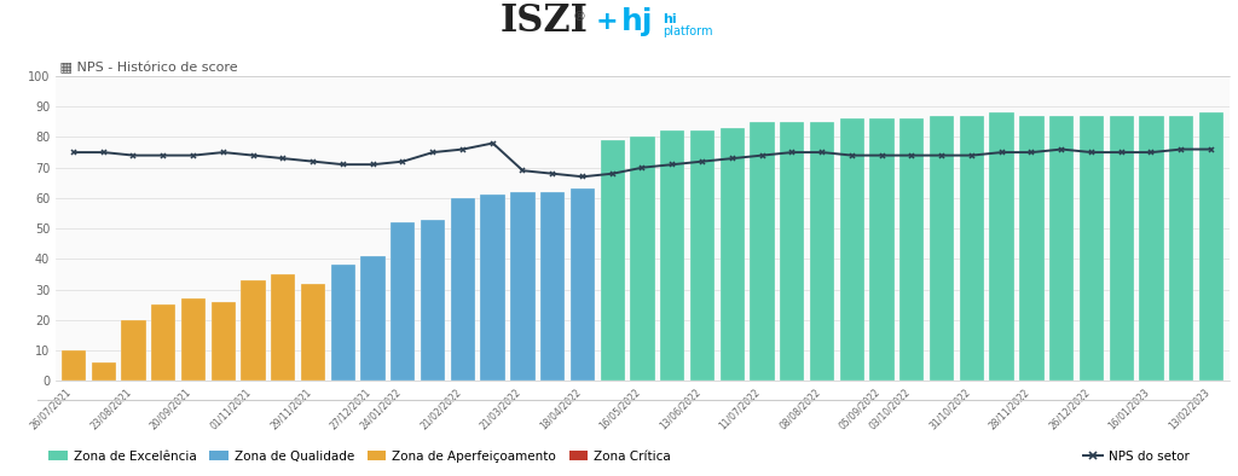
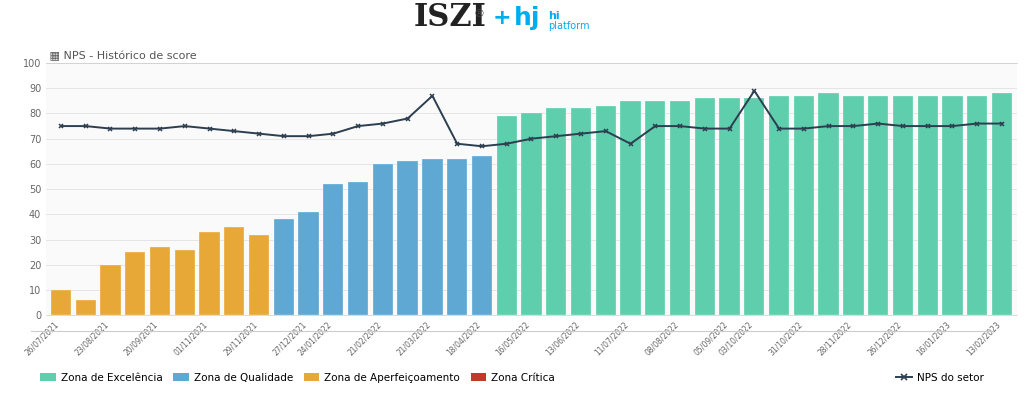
NPS do setor/21/03/2022: 69 -> 87
NPS do setor/11/07/2022: 74 -> 68
NPS do setor/03/10/2022: 74 -> 89
